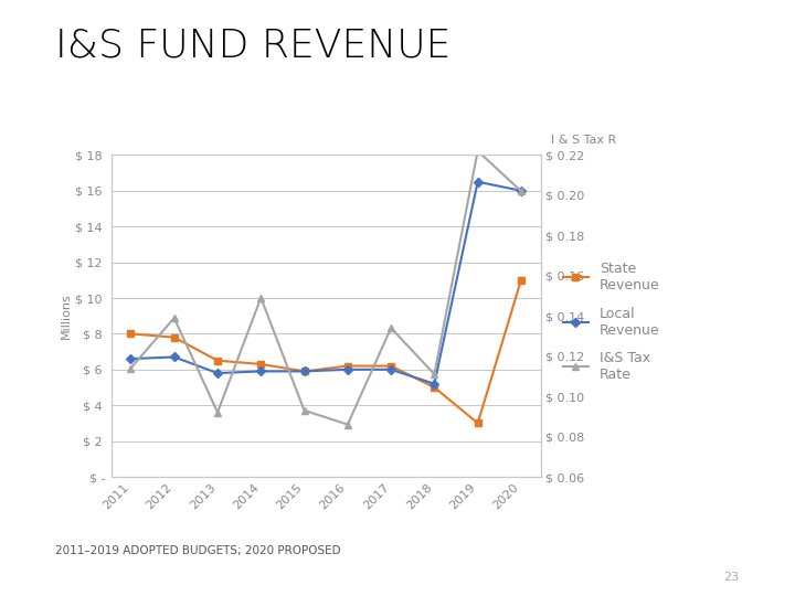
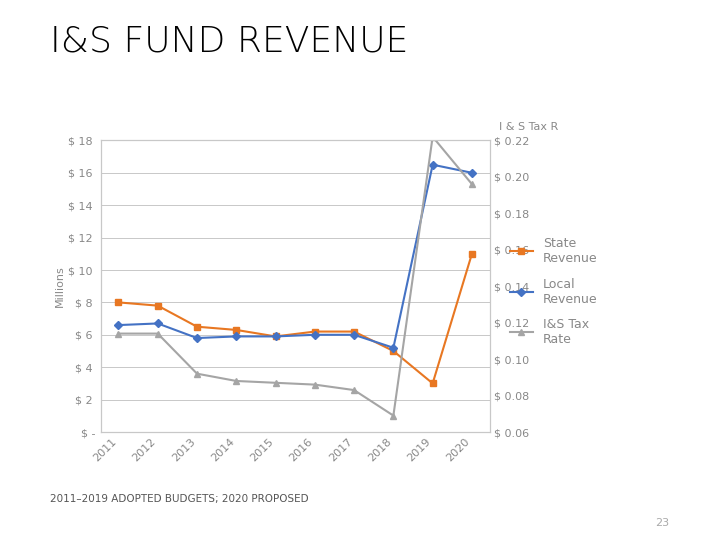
I&S Tax Rate/2012: $ 0.139 -> $ 0.114
I&S Tax Rate/2014: $ 0.149 -> $ 0.088
I&S Tax Rate/2015: $ 0.093 -> $ 0.087
I&S Tax Rate/2017: $ 0.134 -> $ 0.083
I&S Tax Rate/2018: $ 0.111 -> $ 0.069
I&S Tax Rate/2020: $ 0.202 -> $ 0.196
